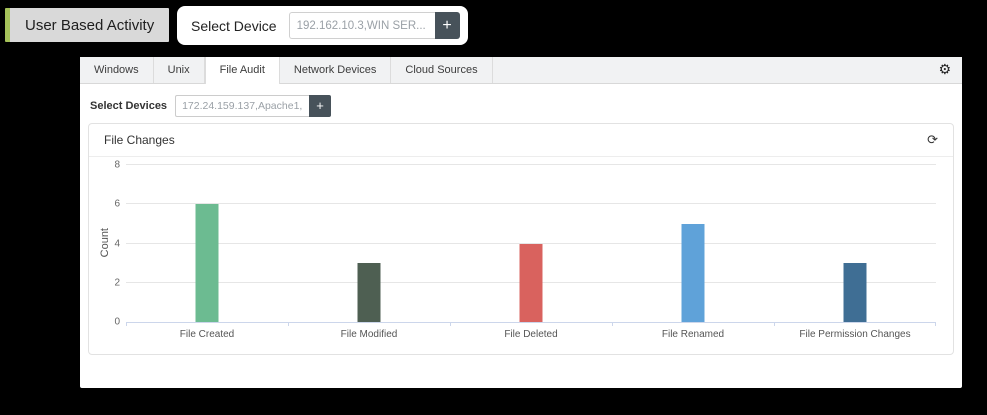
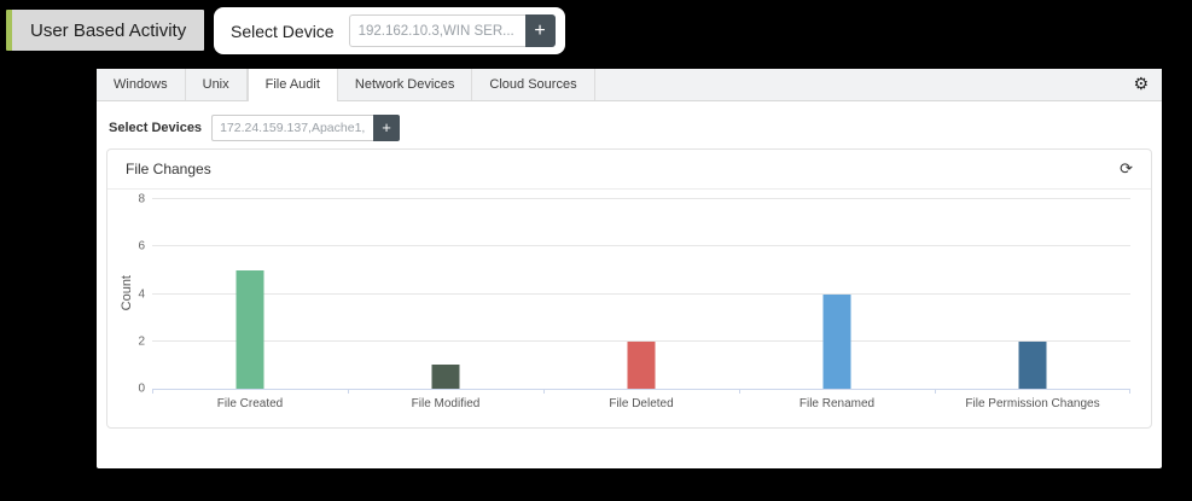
File Created: 6 -> 5
File Modified: 3 -> 1
File Deleted: 4 -> 2
File Renamed: 5 -> 4
File Permission Changes: 3 -> 2
